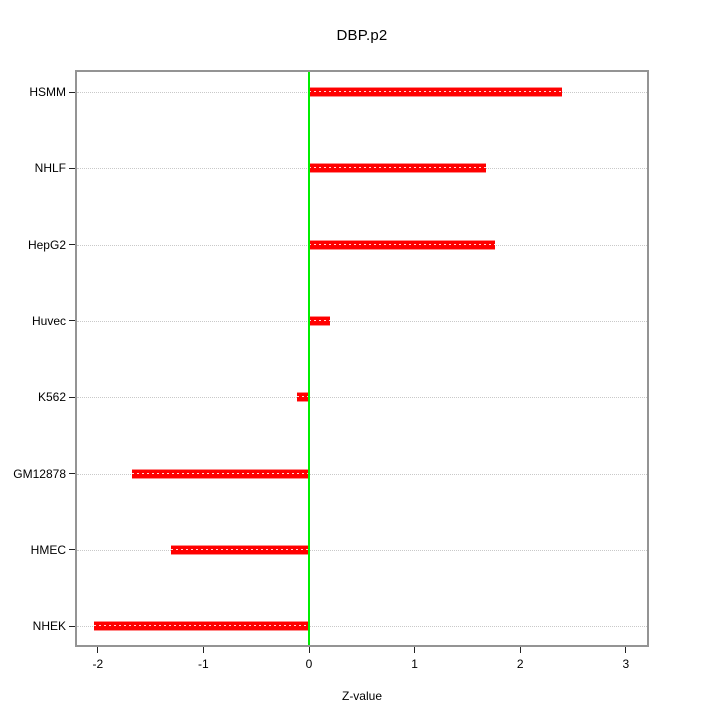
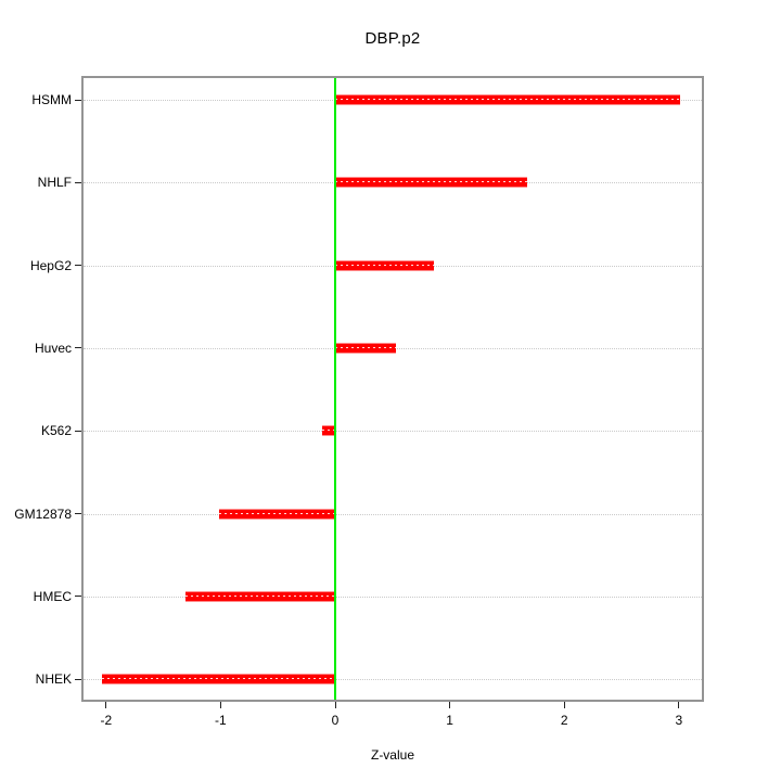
HSMM: 2.40 -> 3.01
HepG2: 1.76 -> 0.86
Huvec: 0.20 -> 0.53
GM12878: -1.68 -> -1.01
